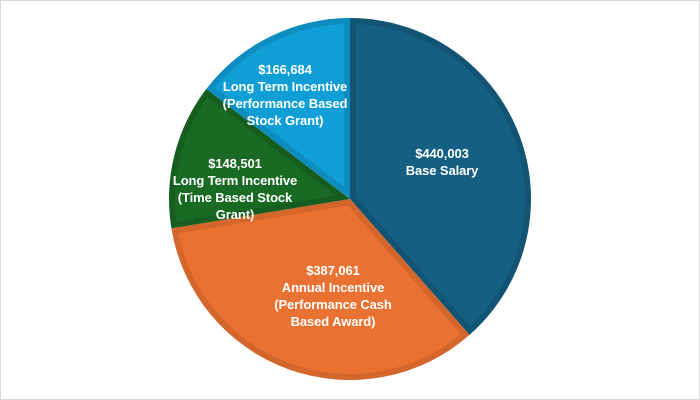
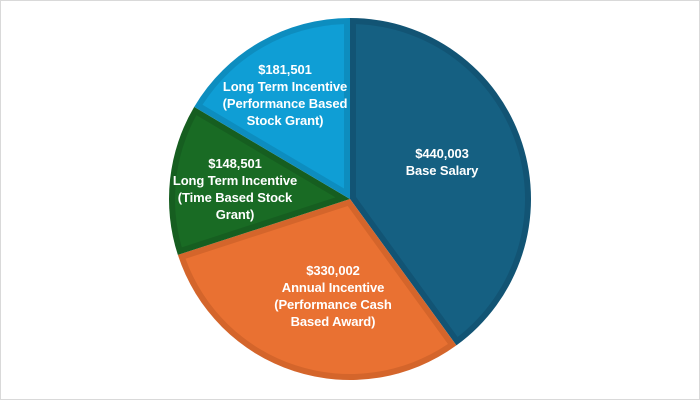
Annual Incentive (Performance Cash Based Award): $387,061 -> $330,002
Long Term Incentive (Performance Based Stock Grant): $166,684 -> $181,501
